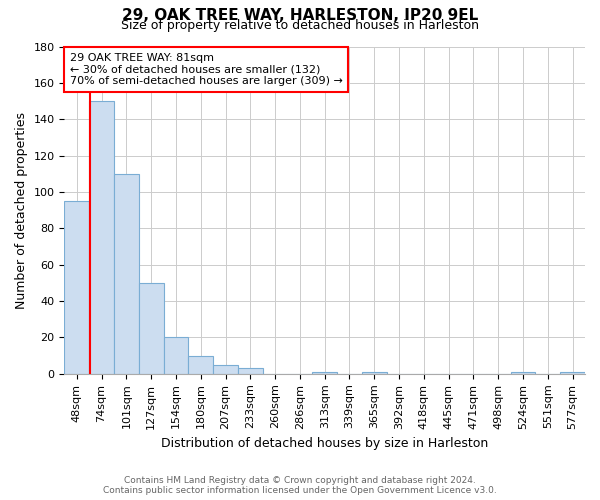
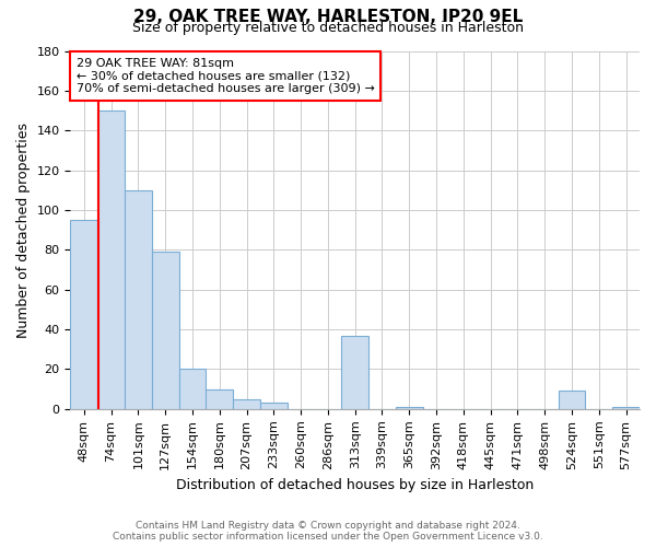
127sqm: 50 -> 79
313sqm: 1 -> 37
524sqm: 1 -> 9
